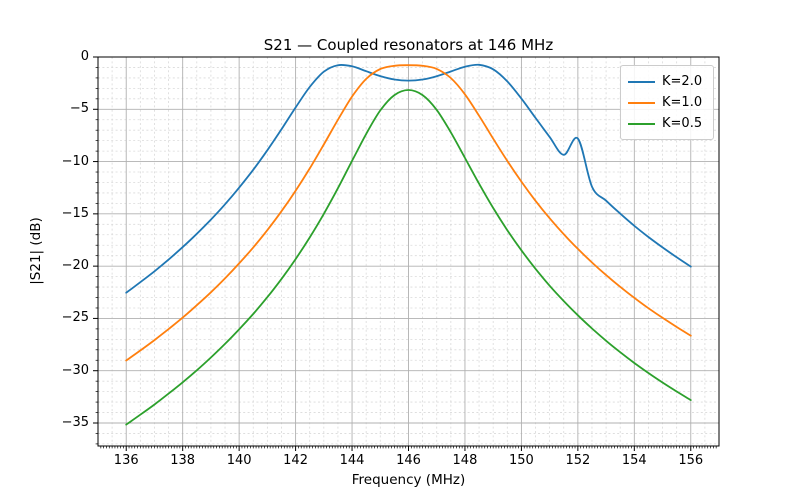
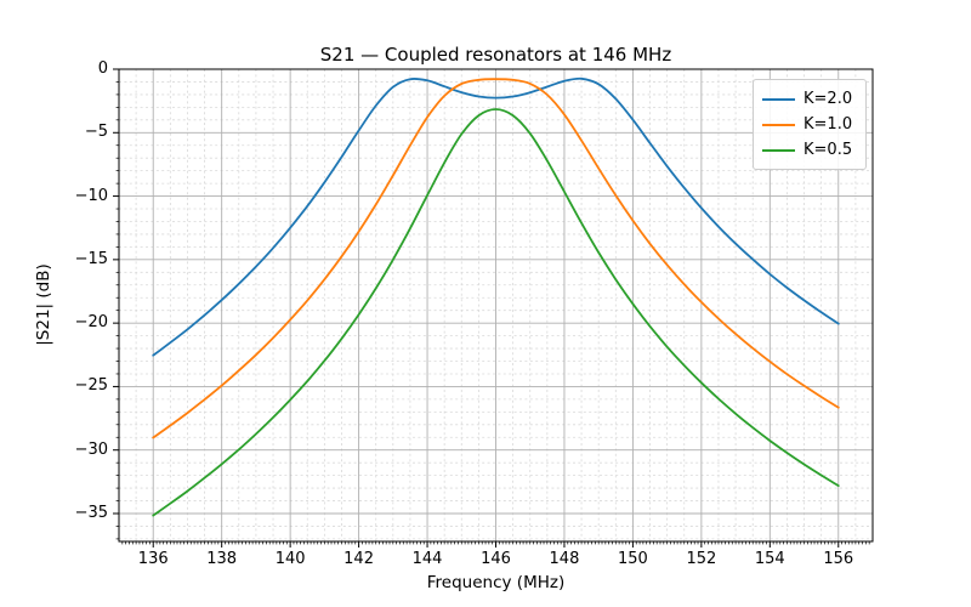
K=2.0/152: -7.8 -> -10.9
